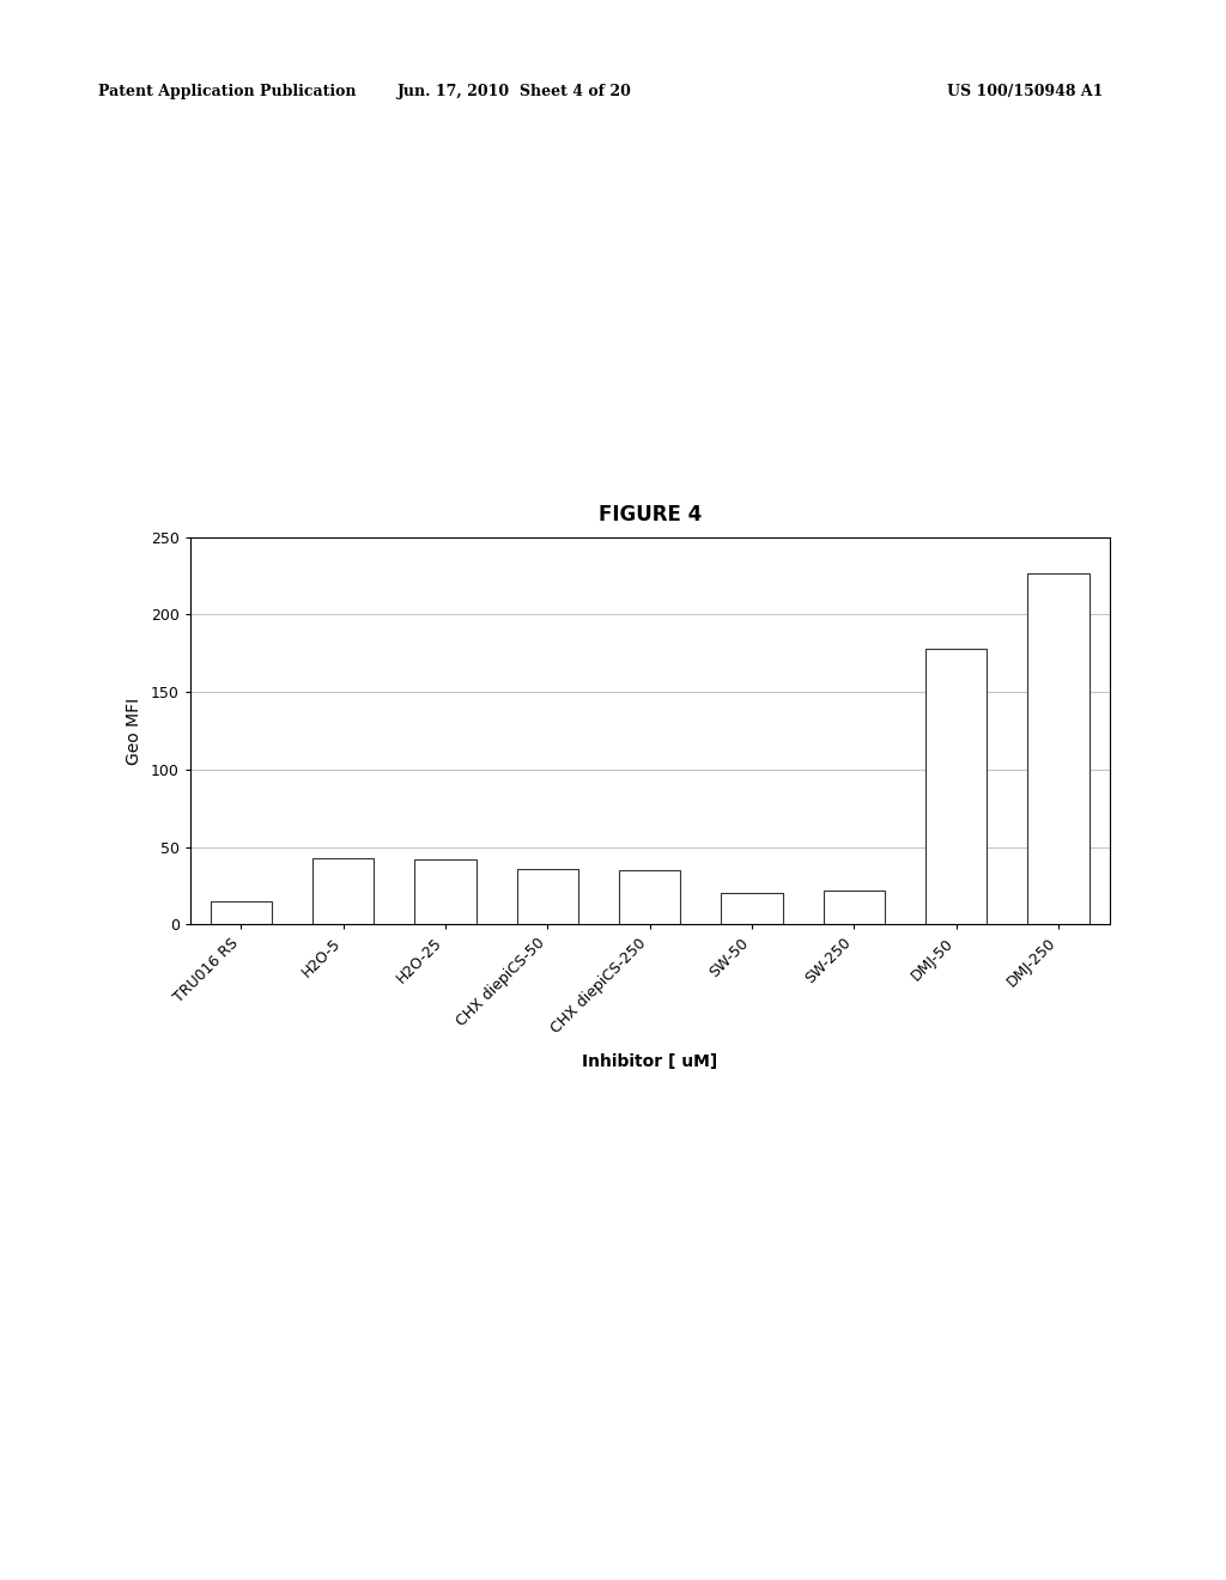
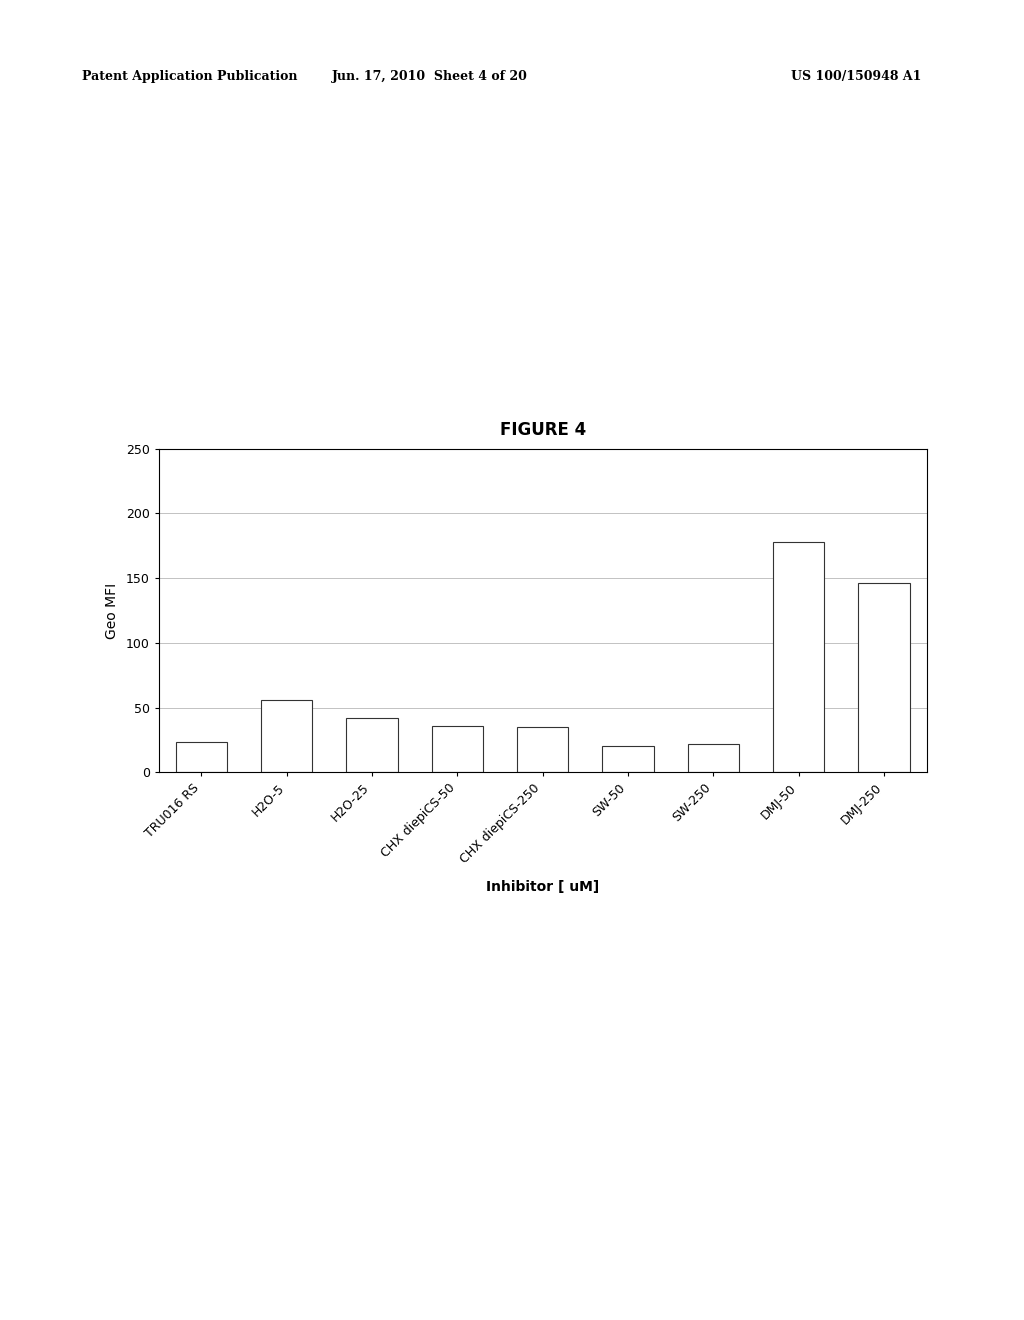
TRU016 RS: 15 -> 23
H2O-5: 43 -> 56
DMJ-250: 227 -> 146
